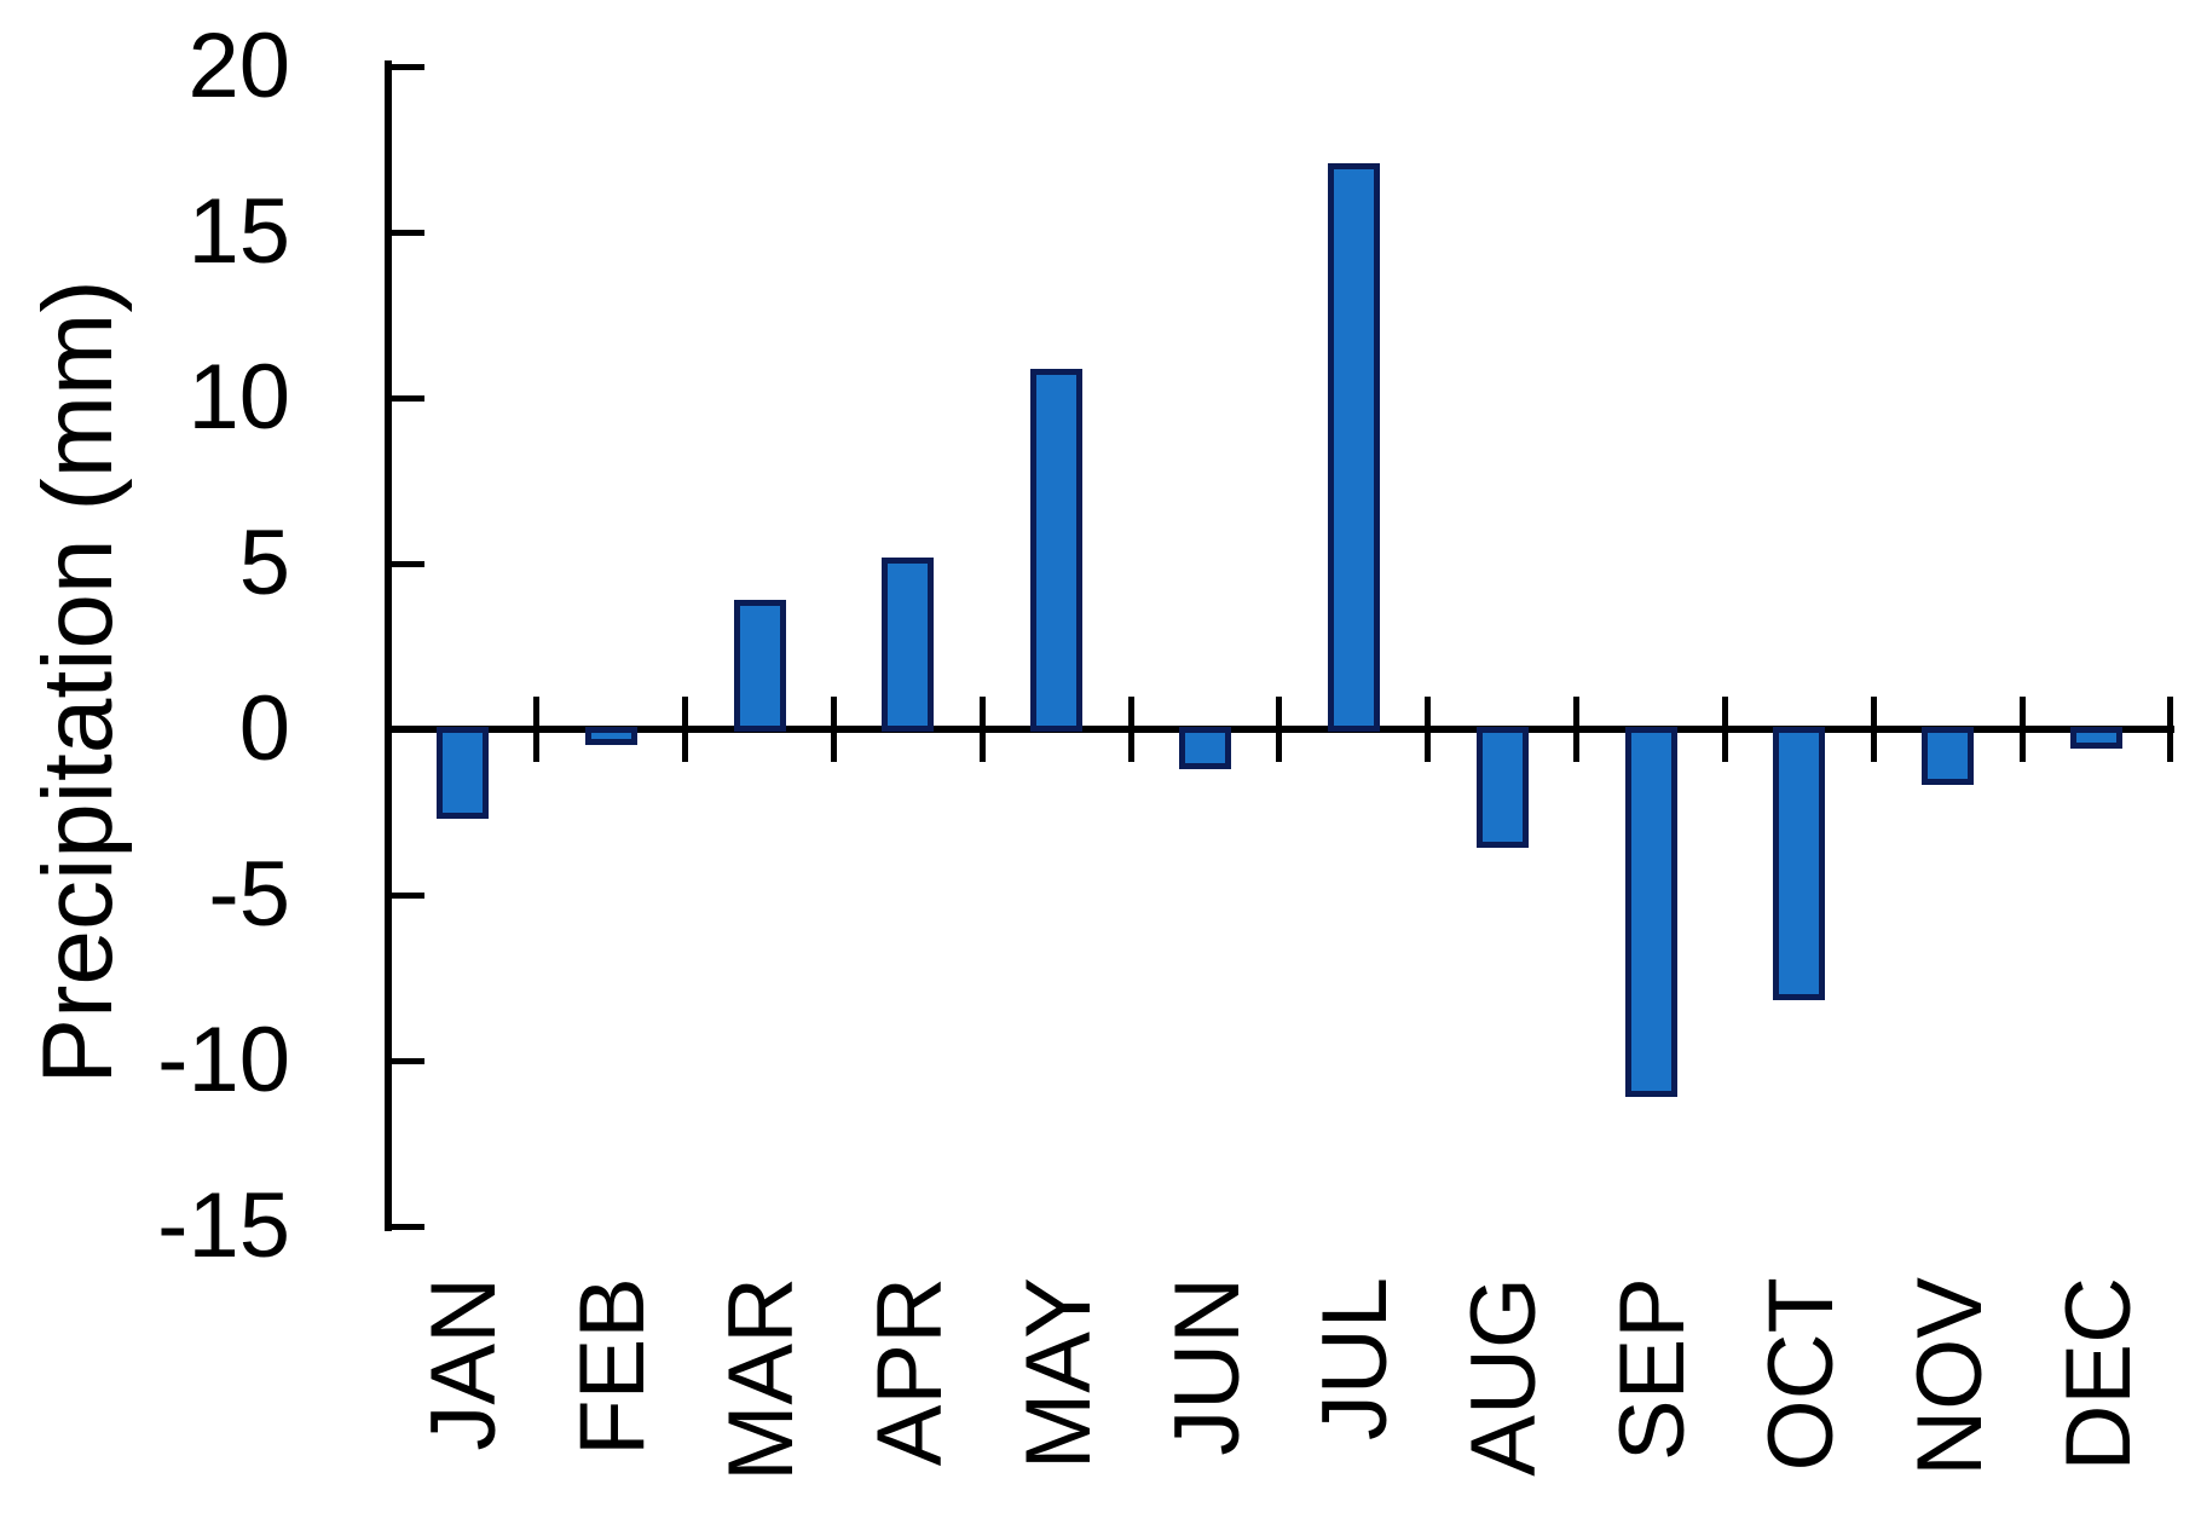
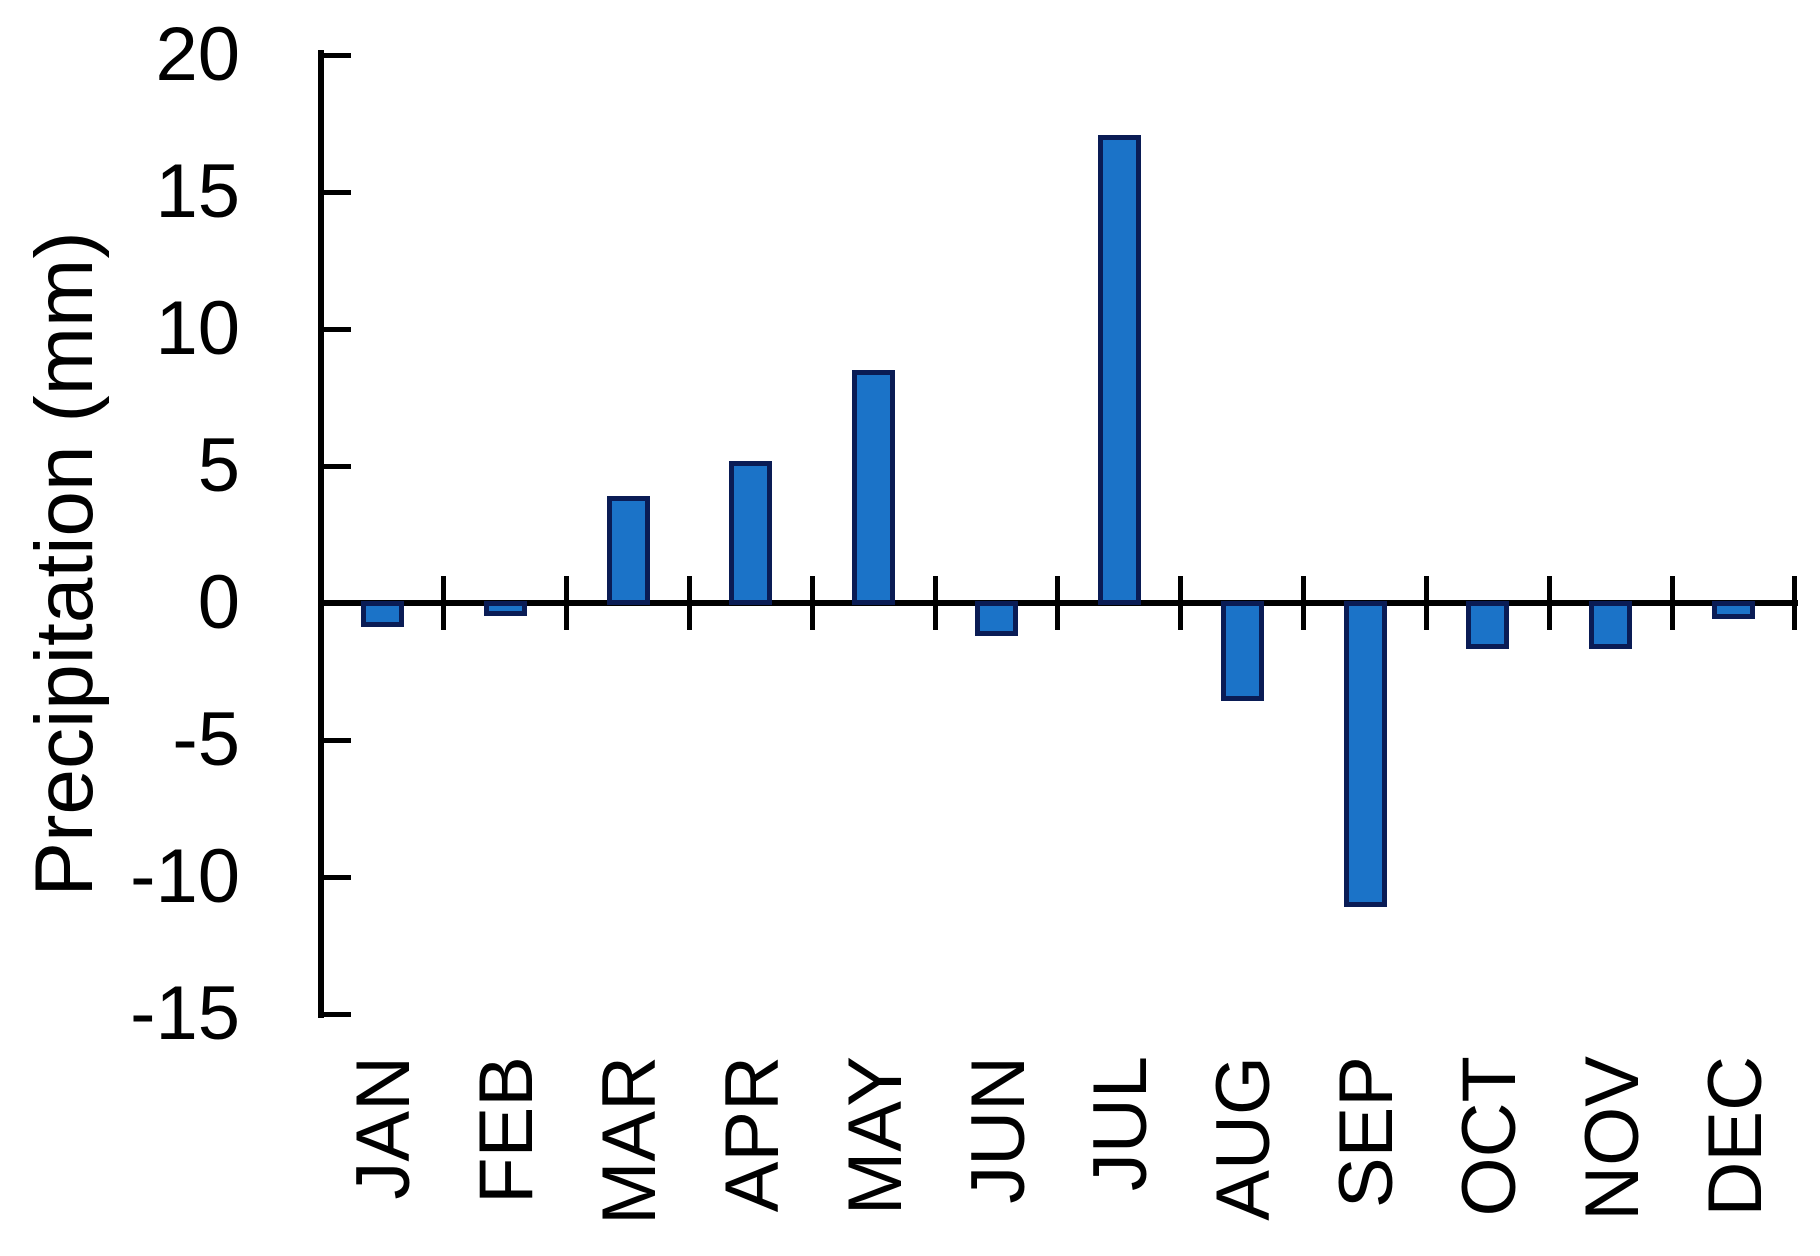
JAN: -2.6 -> -0.8
MAY: 10.8 -> 8.4
OCT: -8.1 -> -1.6
